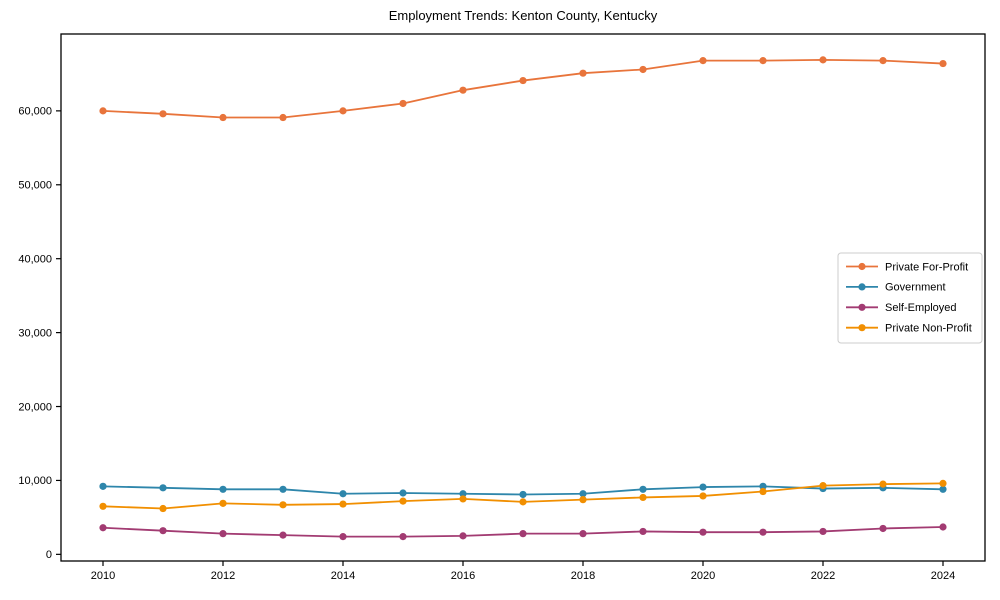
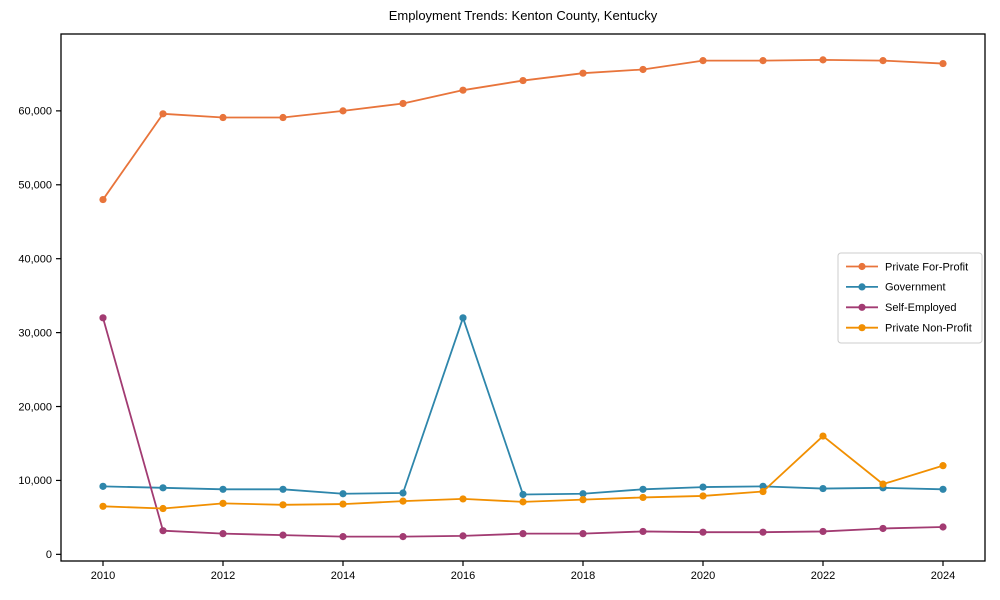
Private For-Profit/2010: 60000 -> 48000
Self-Employed/2010: 4000 -> 32000
Government/2016: 8000 -> 32000
Private Non-Profit/2022: 9000 -> 16000
Private Non-Profit/2024: 10000 -> 12000
